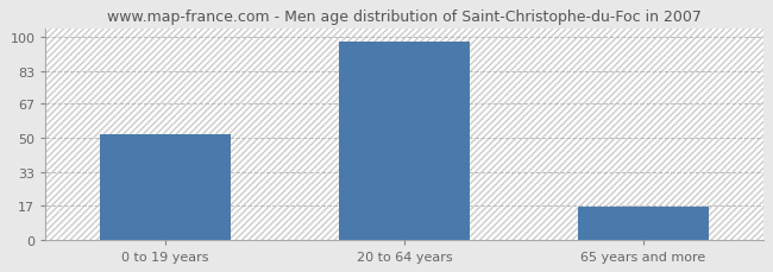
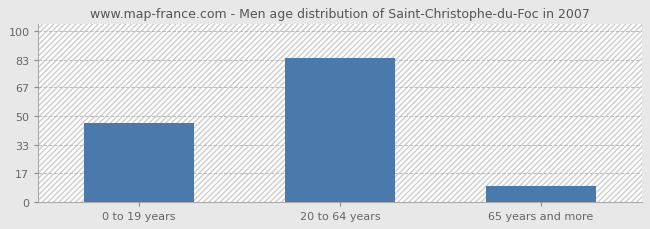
0 to 19 years: 52 -> 46
20 to 64 years: 98 -> 84
65 years and more: 16 -> 9
